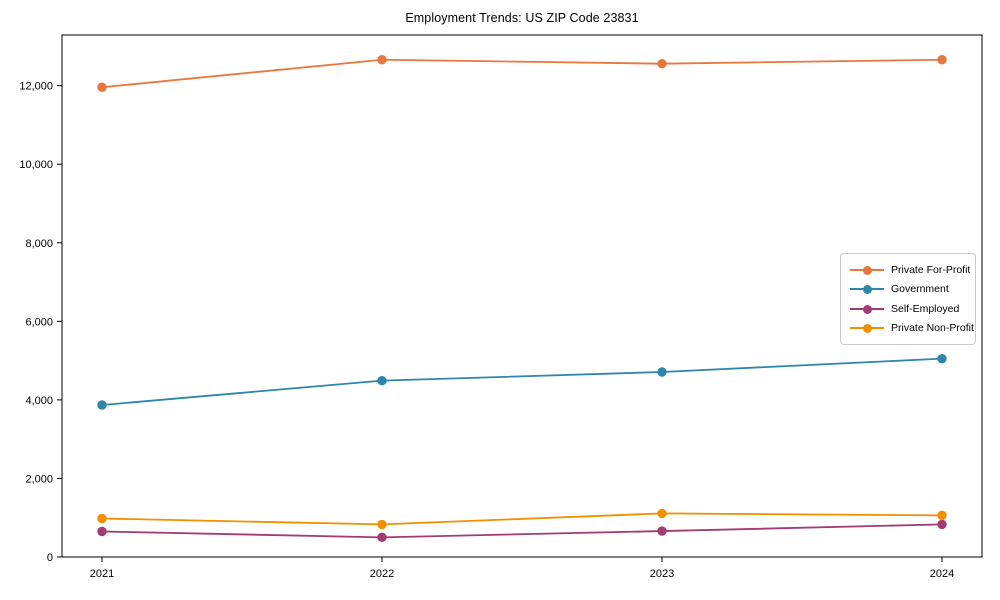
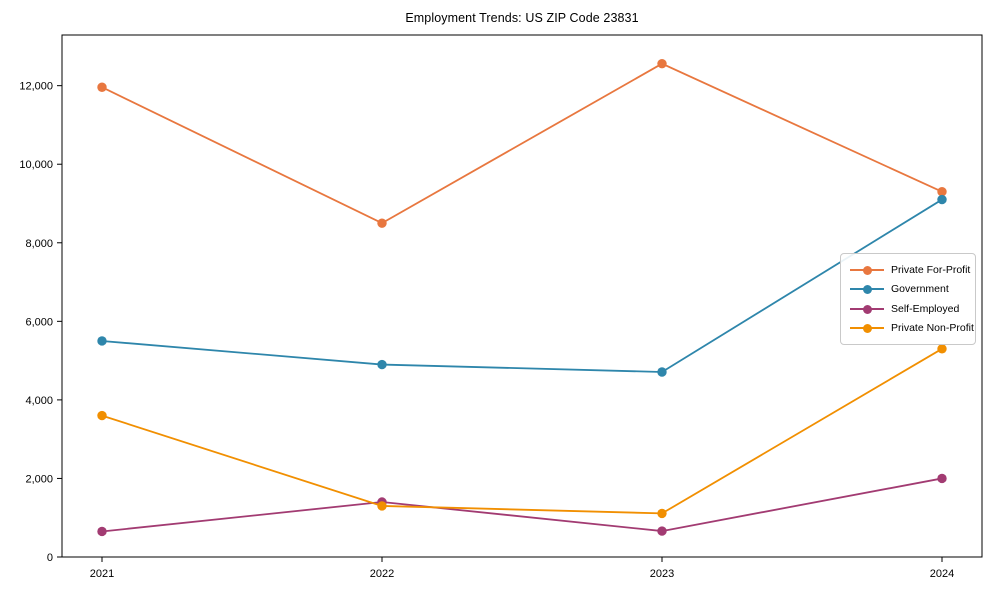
Government/2021: 3900 -> 5500
Private Non-Profit/2021: 1000 -> 3600
Private For-Profit/2022: 12700 -> 8500
Government/2022: 4500 -> 4900
Self-Employed/2022: 500 -> 1400
Private Non-Profit/2022: 800 -> 1300
Private For-Profit/2024: 12700 -> 9300
Government/2024: 5000 -> 9100
Self-Employed/2024: 800 -> 2000
Private Non-Profit/2024: 1100 -> 5300
